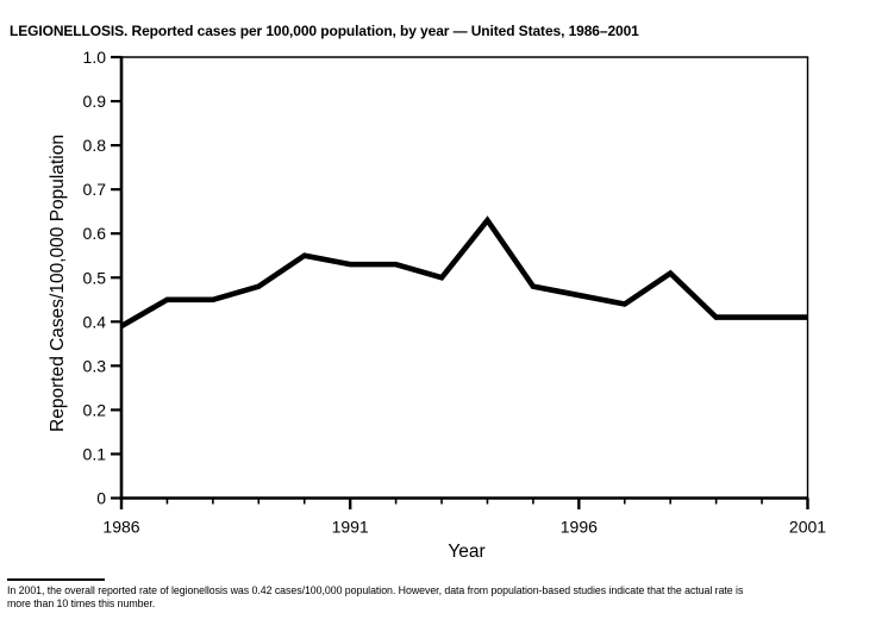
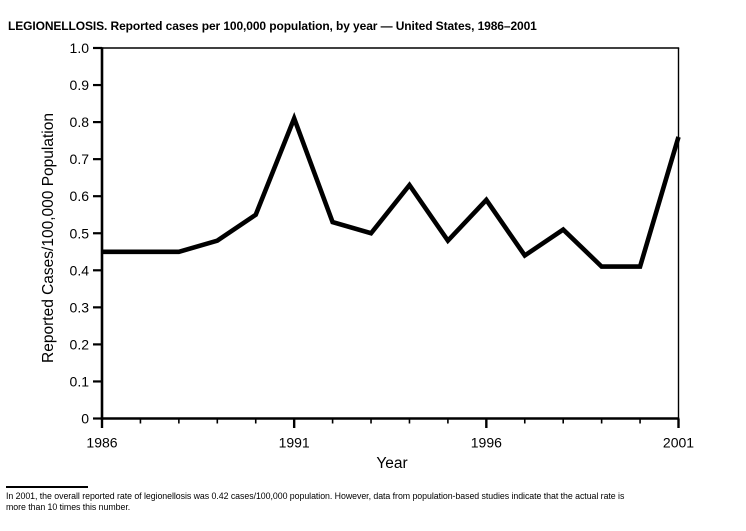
1986: 0.39 -> 0.45
1991: 0.53 -> 0.81
1996: 0.46 -> 0.59
2001: 0.41 -> 0.76
